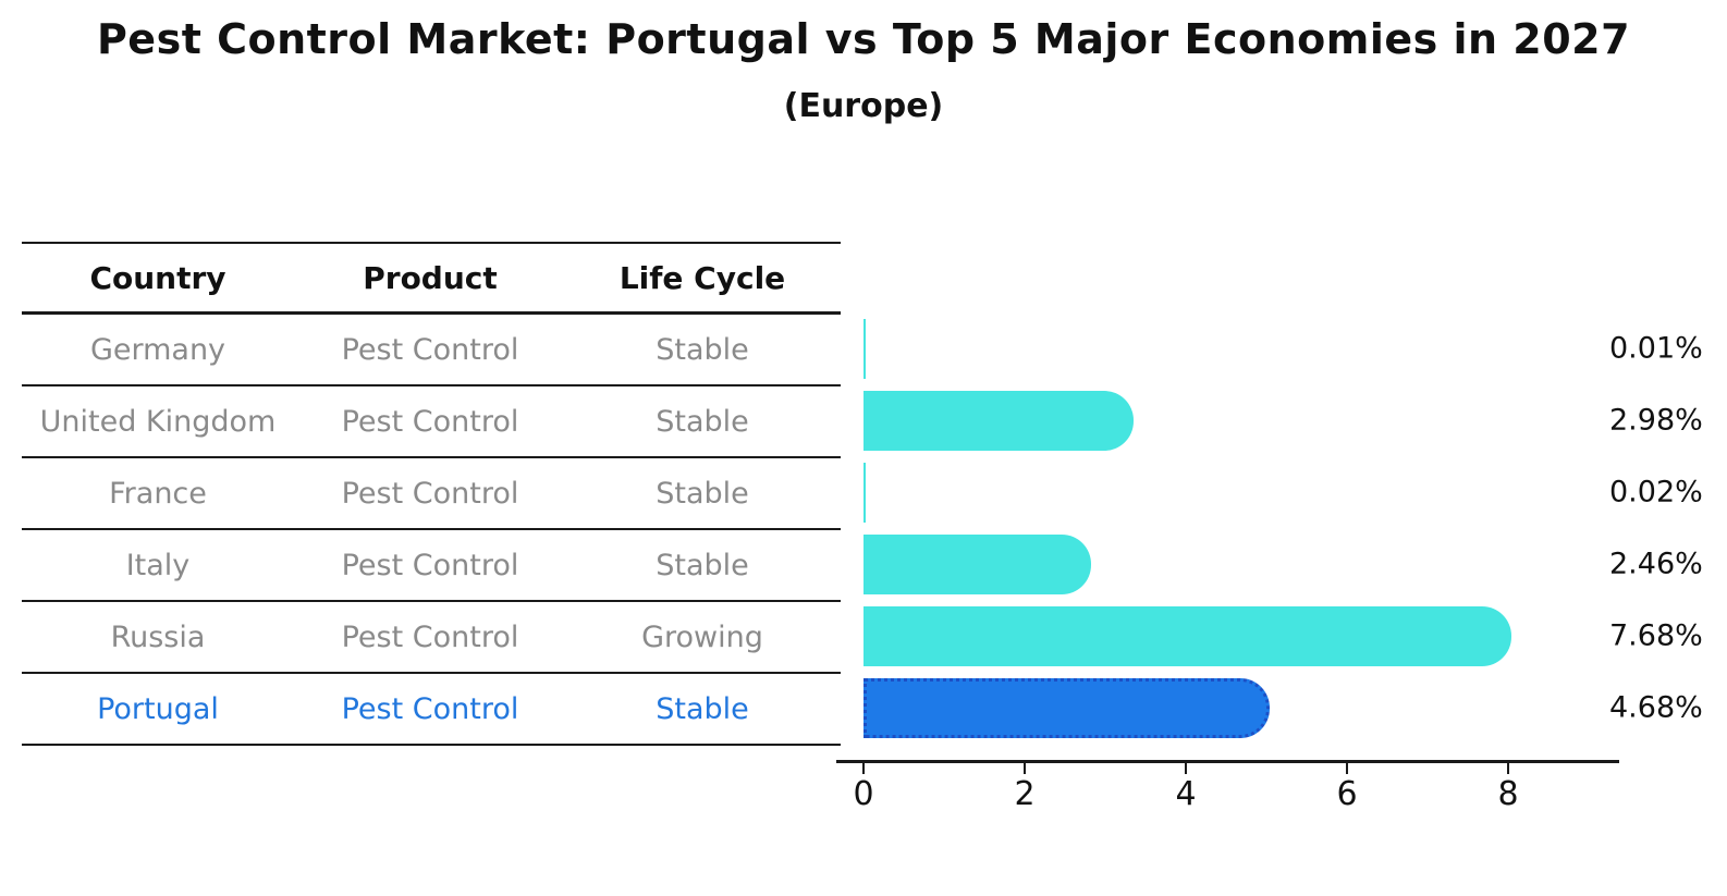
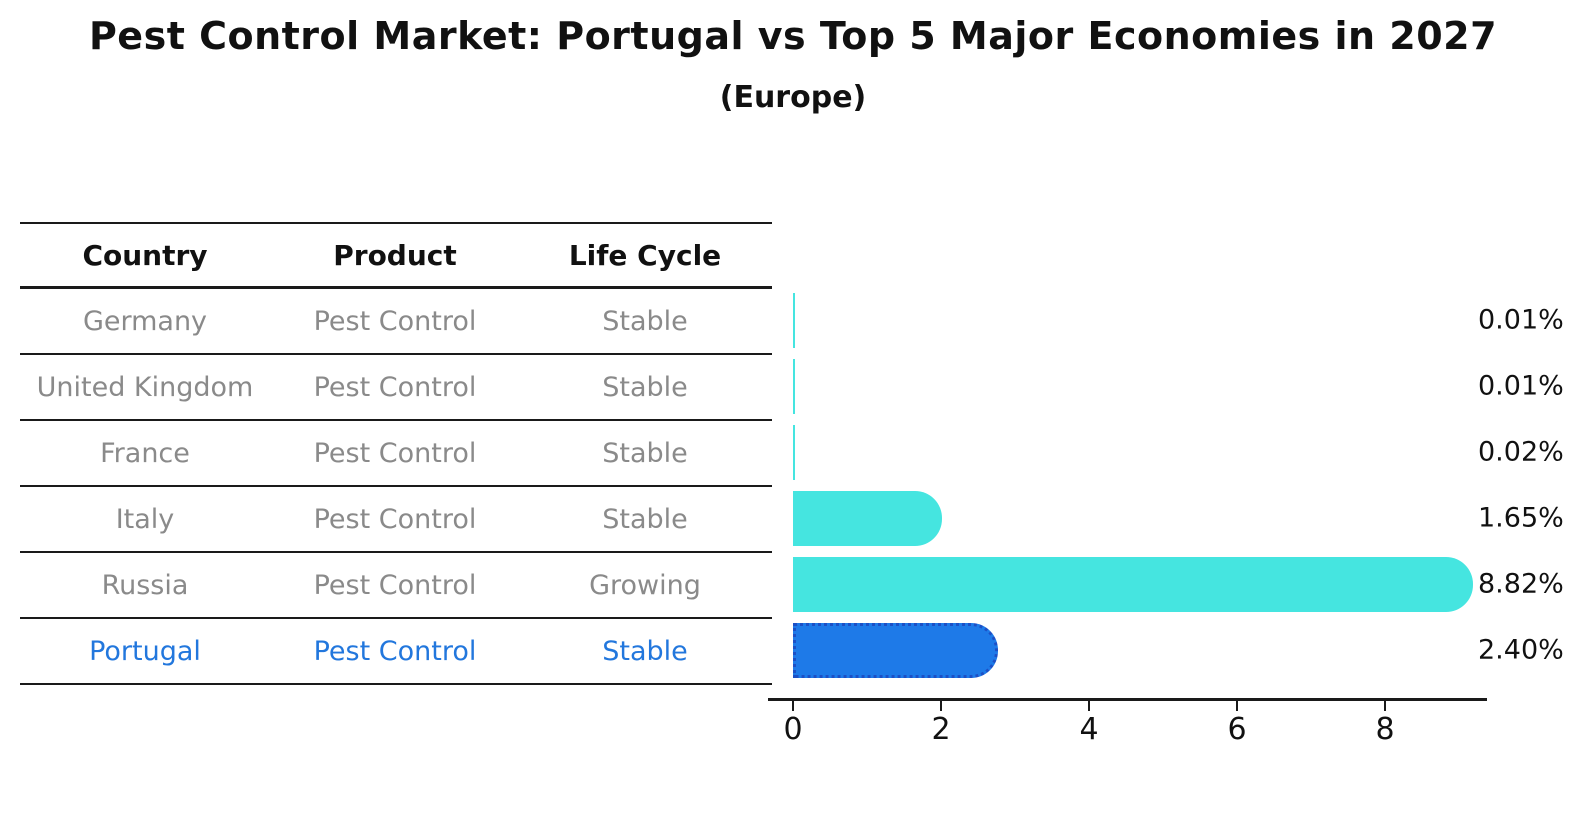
United Kingdom: 2.98% -> 0.01%
Italy: 2.46% -> 1.65%
Russia: 7.68% -> 8.82%
Portugal: 4.68% -> 2.40%
